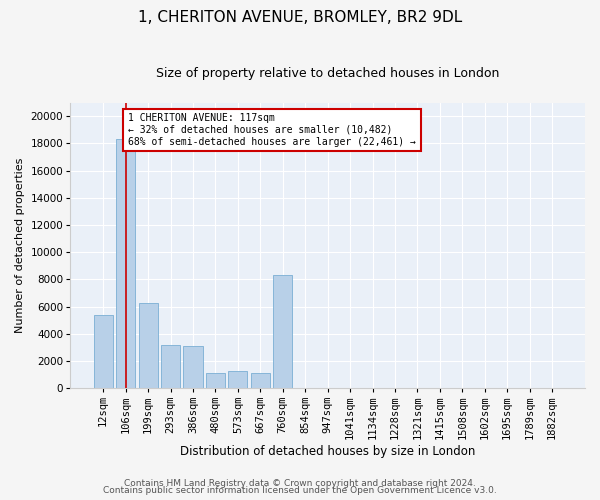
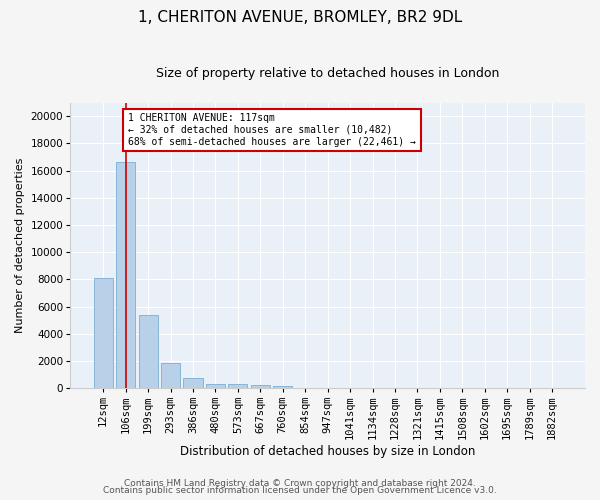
12sqm: 5400 -> 8100
106sqm: 18300 -> 16600
199sqm: 6300 -> 5400
293sqm: 3200 -> 1800
386sqm: 3100 -> 800
480sqm: 1100 -> 300
573sqm: 1300 -> 300
667sqm: 1100 -> 200
760sqm: 8300 -> 200
